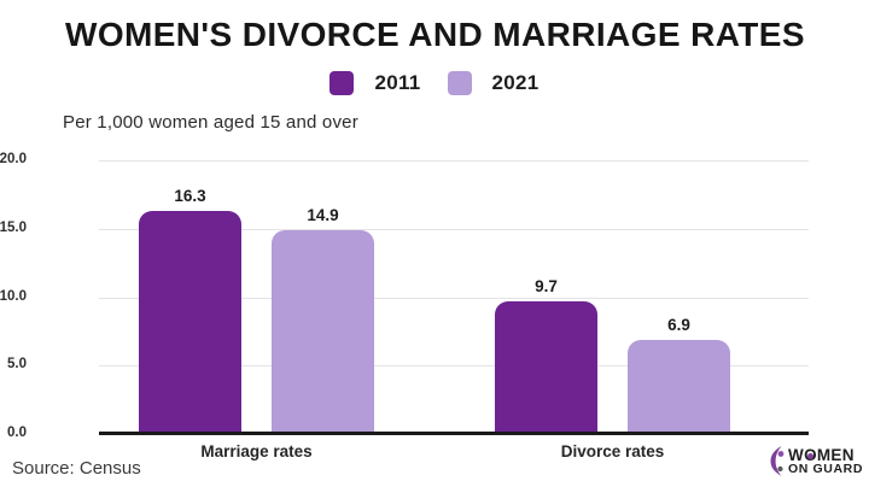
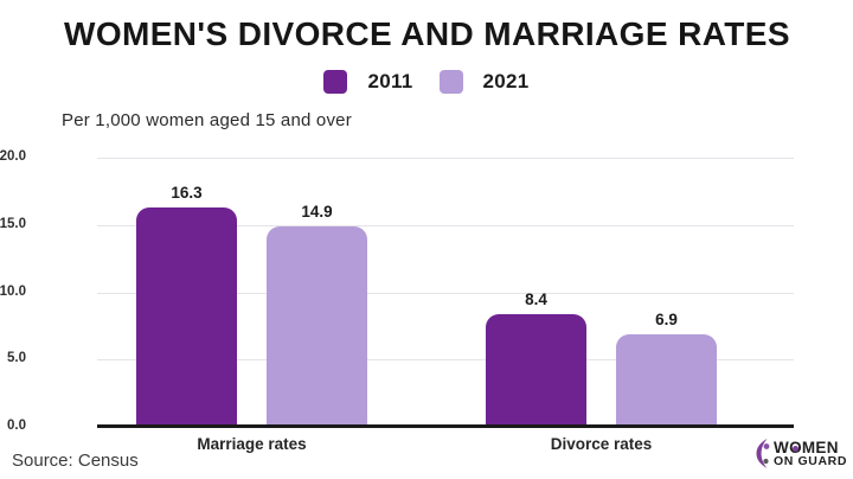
2011/Divorce rates: 9.7 -> 8.4
